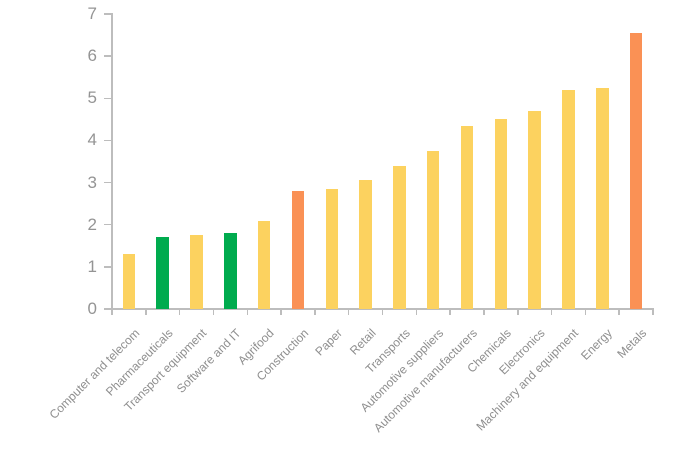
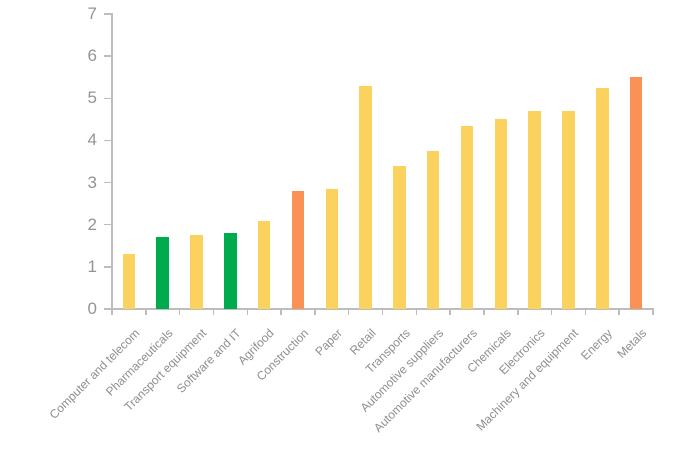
Retail: 3.0 -> 5.3
Machinery and equipment: 5.2 -> 4.7
Metals: 6.5 -> 5.5
